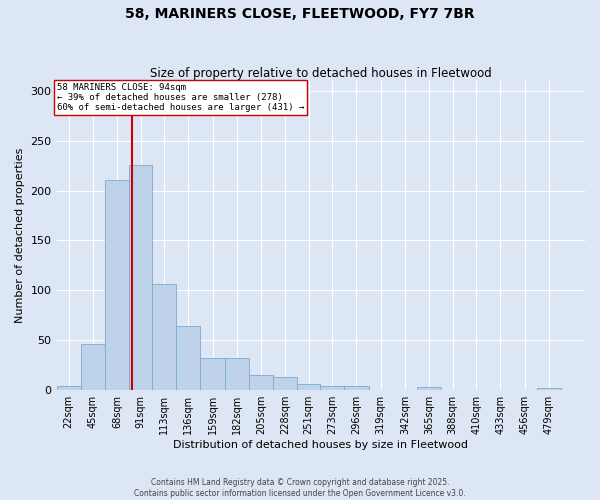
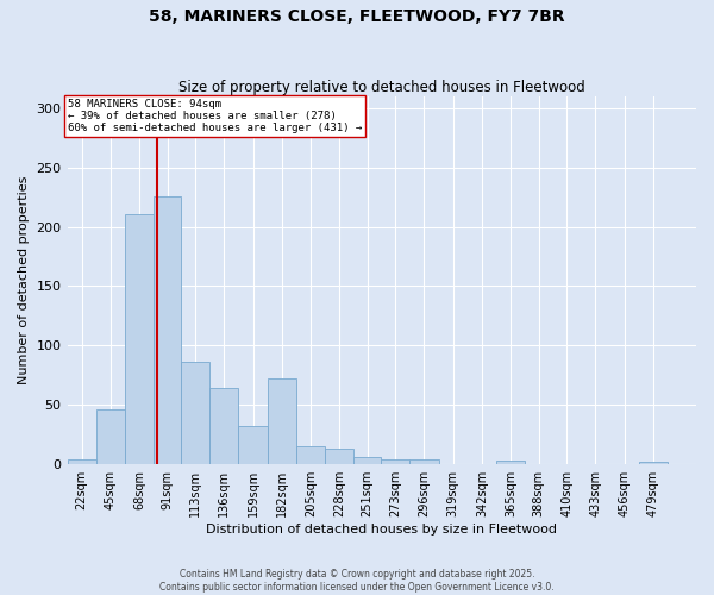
113sqm: 106 -> 86
182sqm: 32 -> 72
